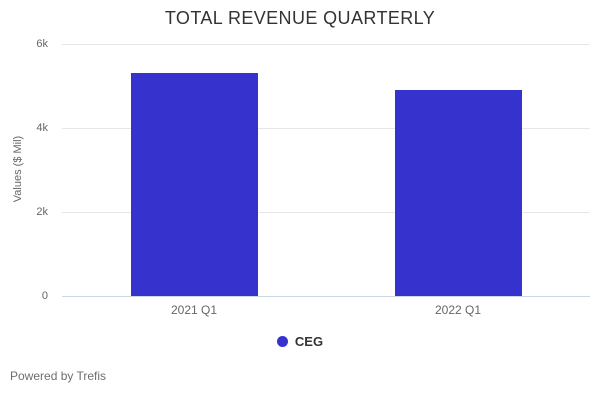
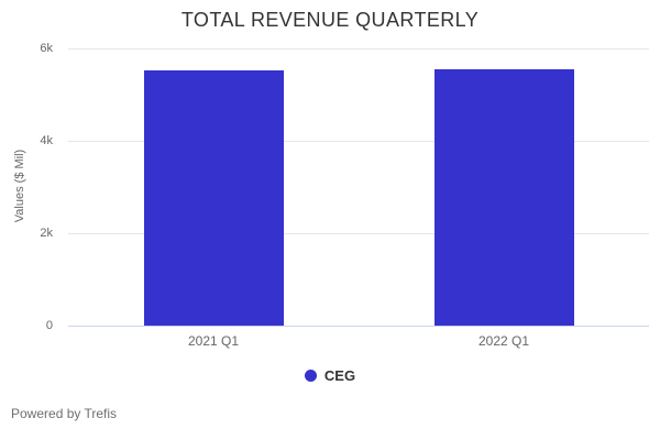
2021 Q1: 5.3k -> 5.5k
2022 Q1: 4.9k -> 5.6k
